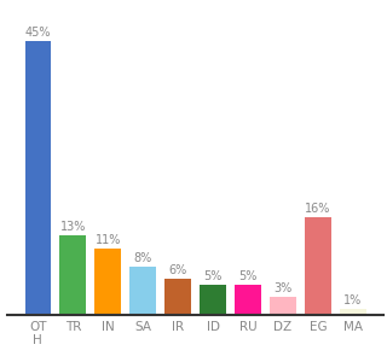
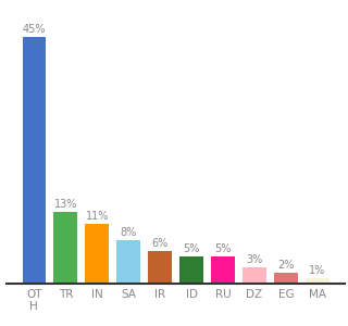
EG: 16% -> 2%
